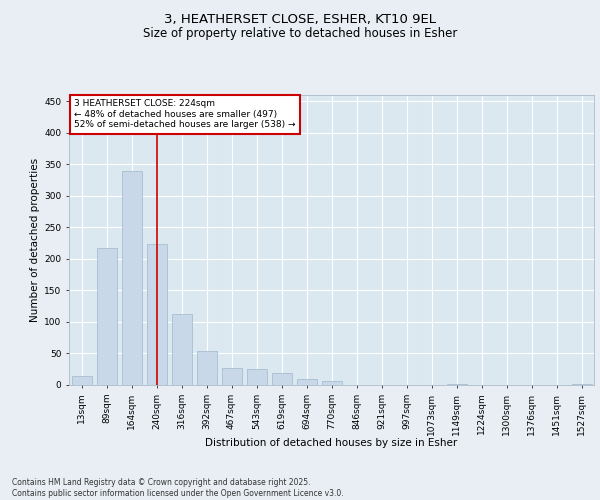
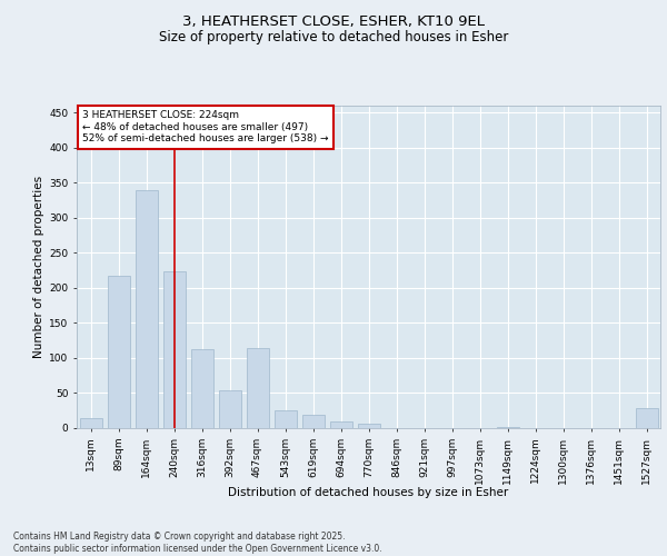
467sqm: 27 -> 114
1527sqm: 2 -> 28
